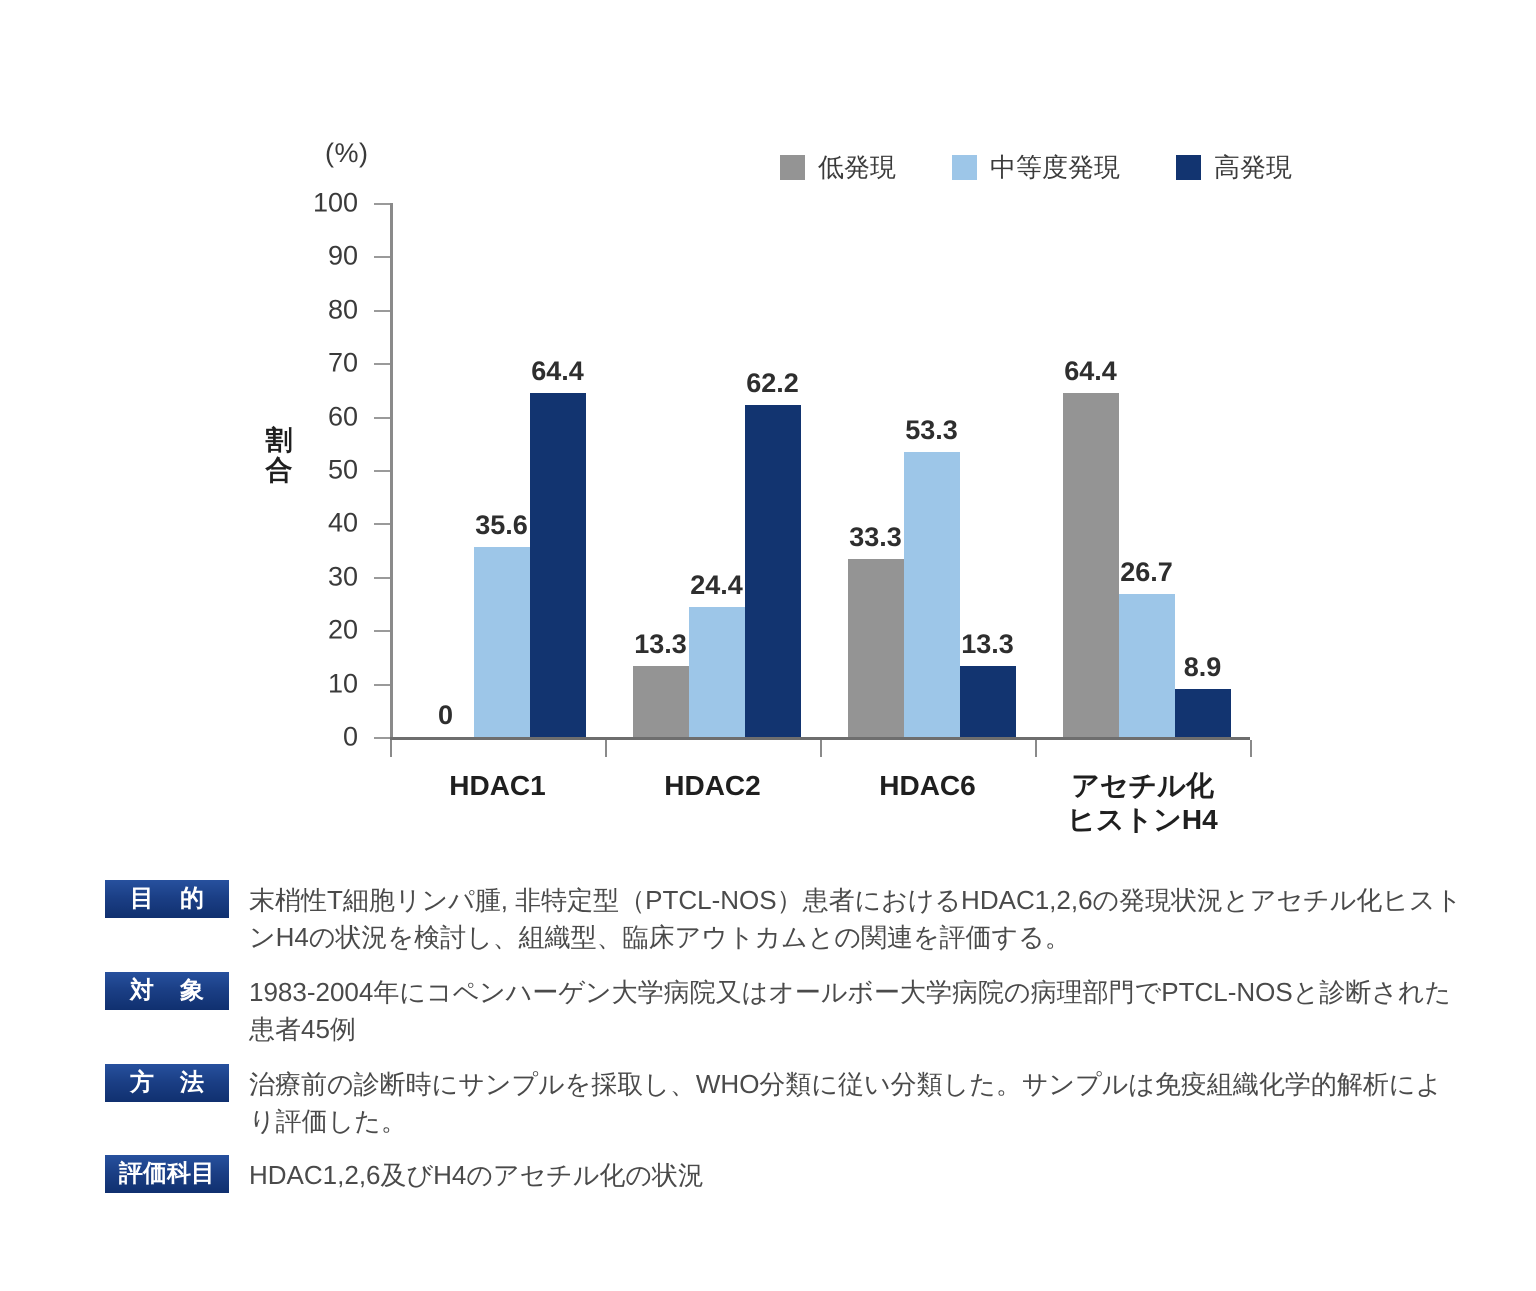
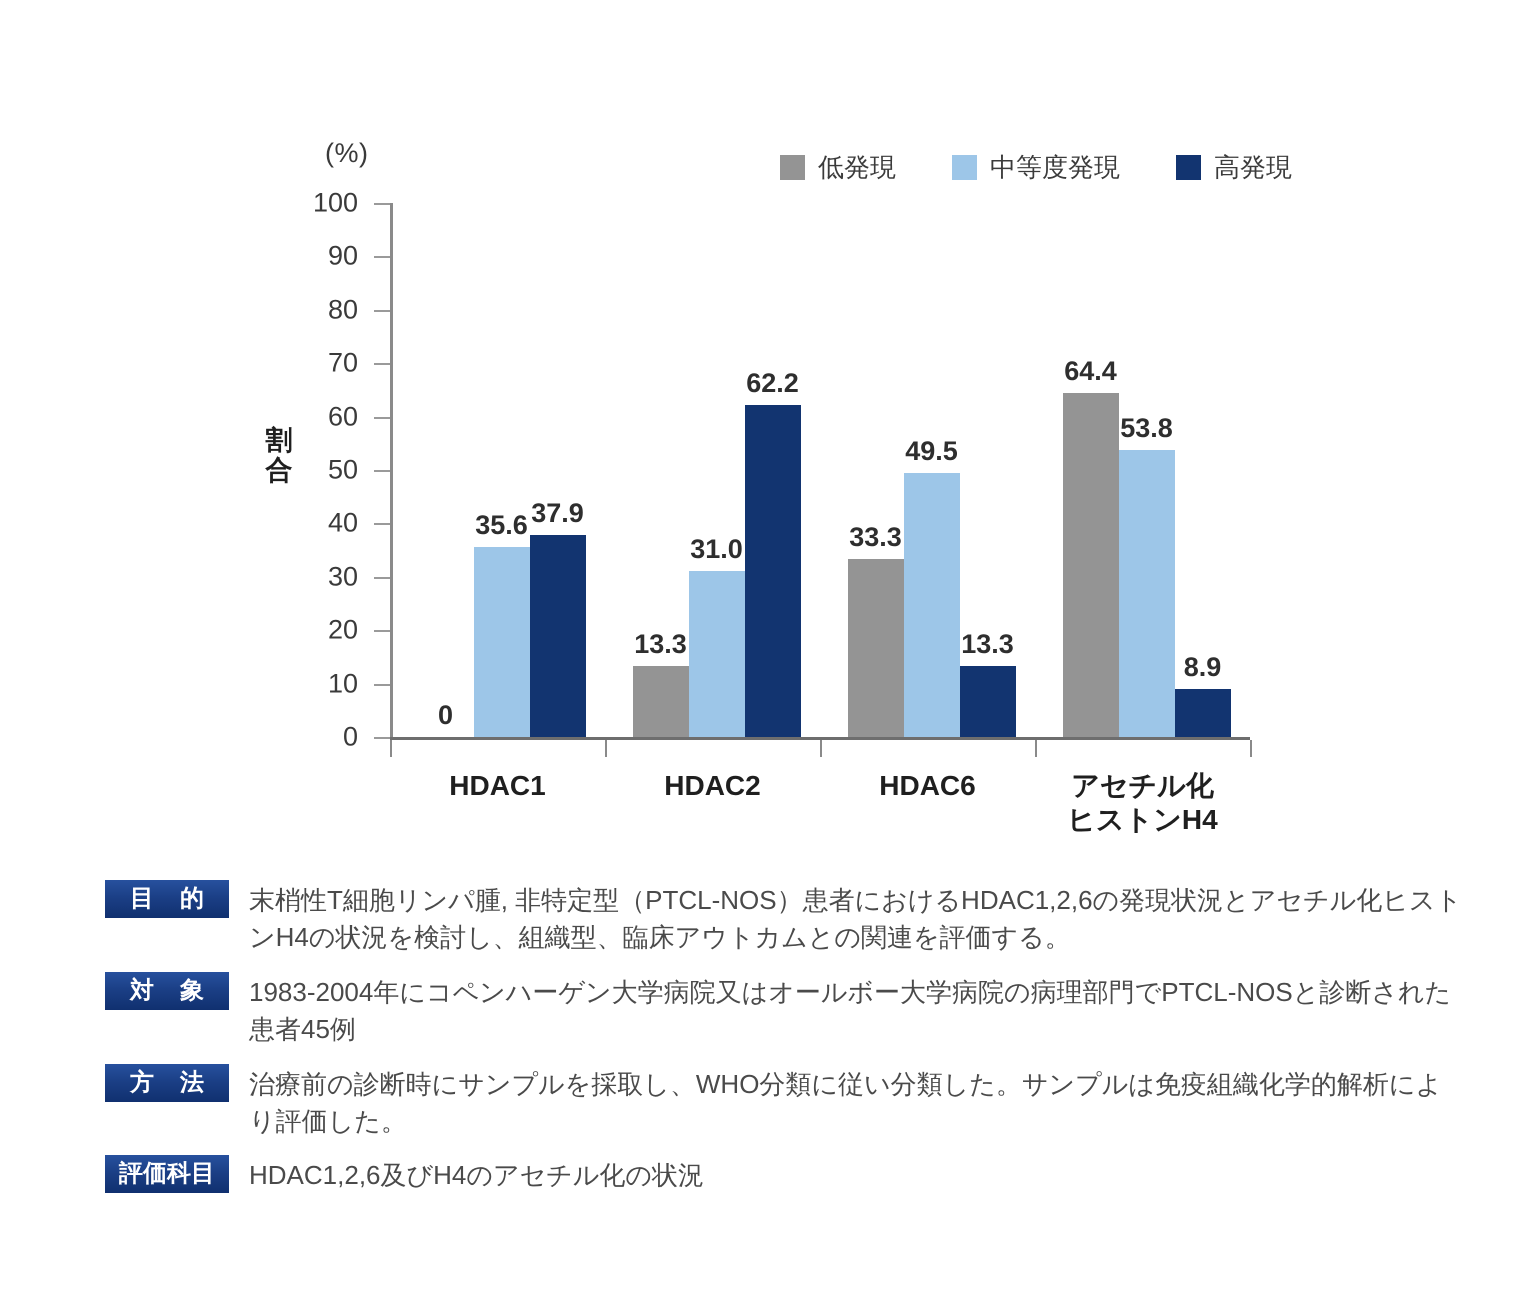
高発現/HDAC1: 64.4 -> 37.9
中等度発現/HDAC2: 24.4 -> 31.0
中等度発現/HDAC6: 53.3 -> 49.5
中等度発現/アセチル化 ヒストンH4: 26.7 -> 53.8
